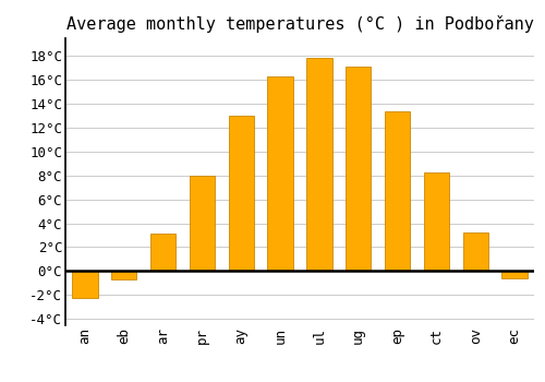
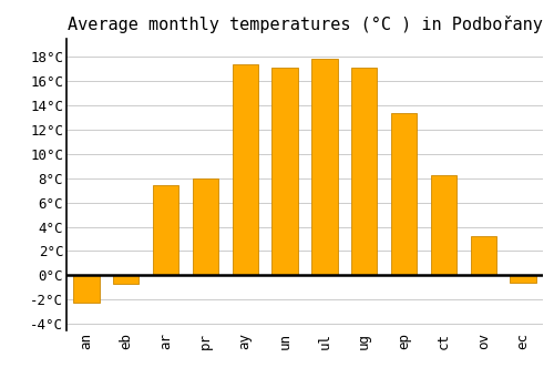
ar: 3.1°C -> 7.4°C
ay: 13.0°C -> 17.4°C
un: 16.3°C -> 17.1°C
